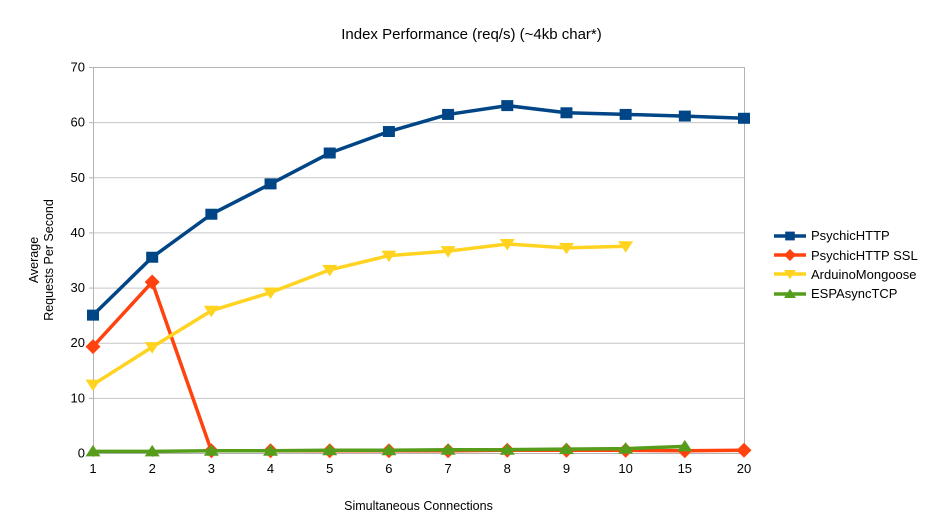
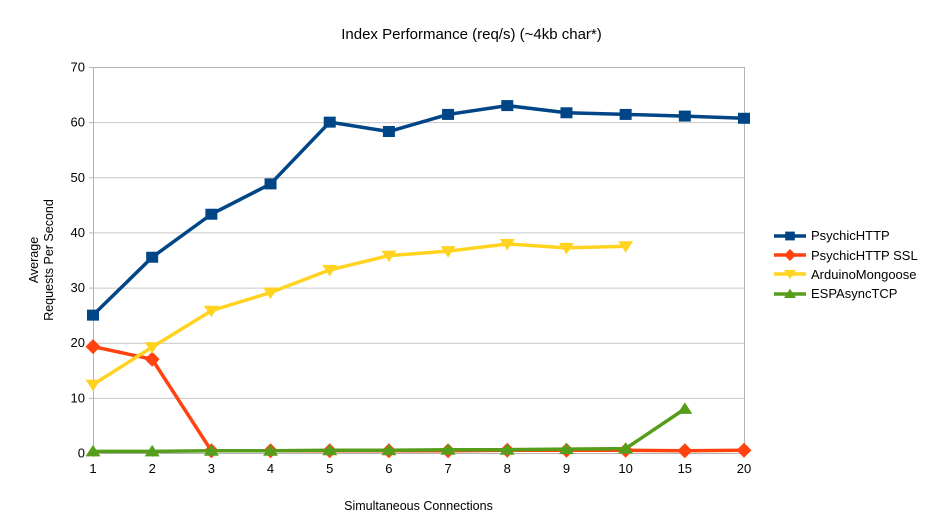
PsychicHTTP SSL/2: 31 -> 17
PsychicHTTP/5: 54 -> 60
ESPAsyncTCP/15: 1 -> 8
